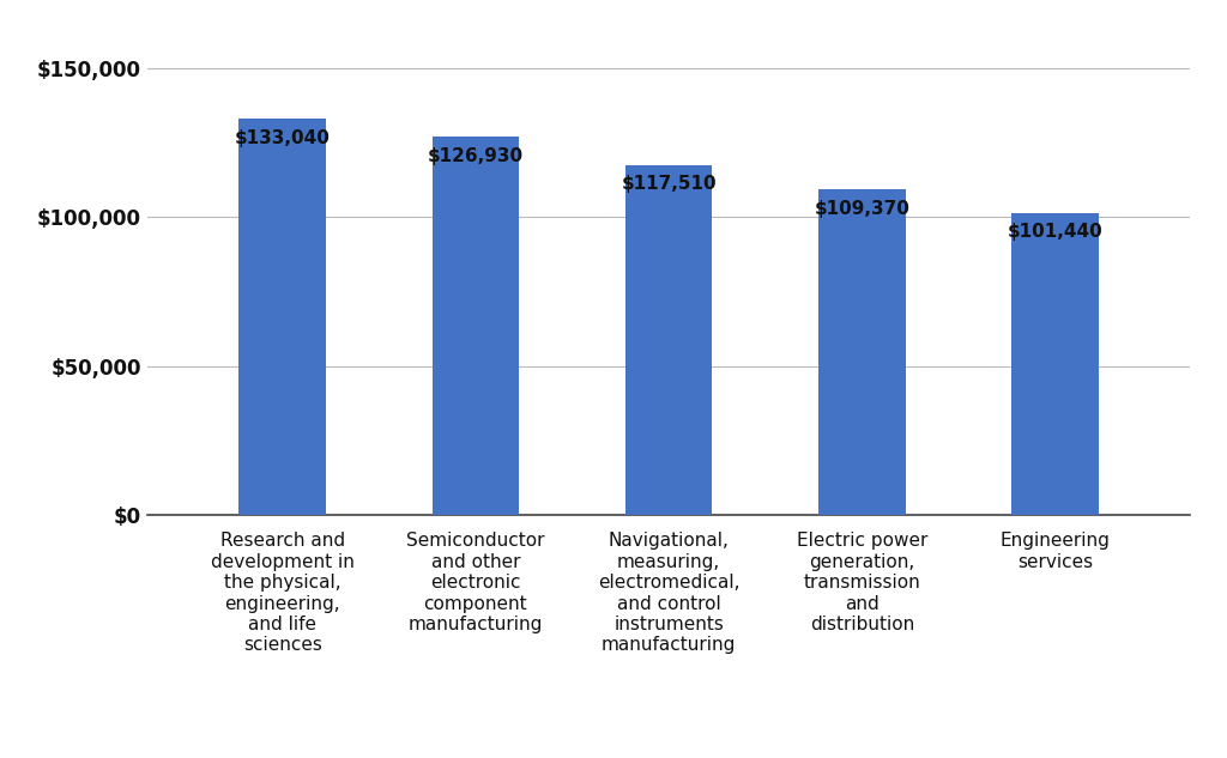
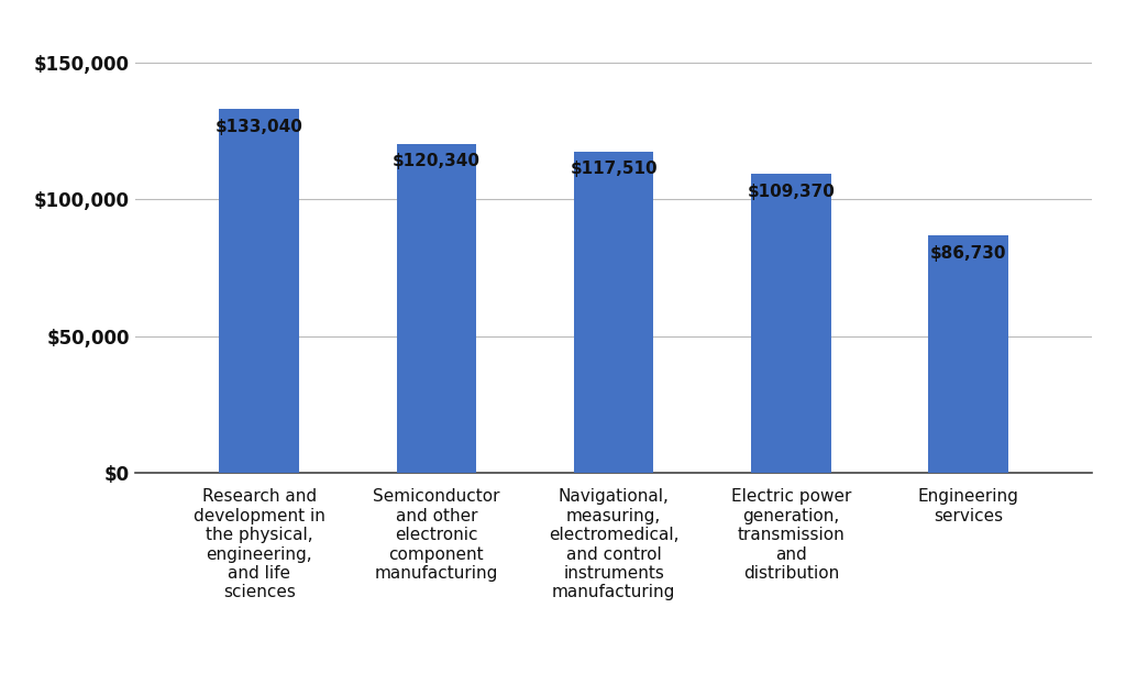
Semiconductor and other electronic component manufacturing: $126,930 -> $120,340
Engineering services: $101,440 -> $86,730
